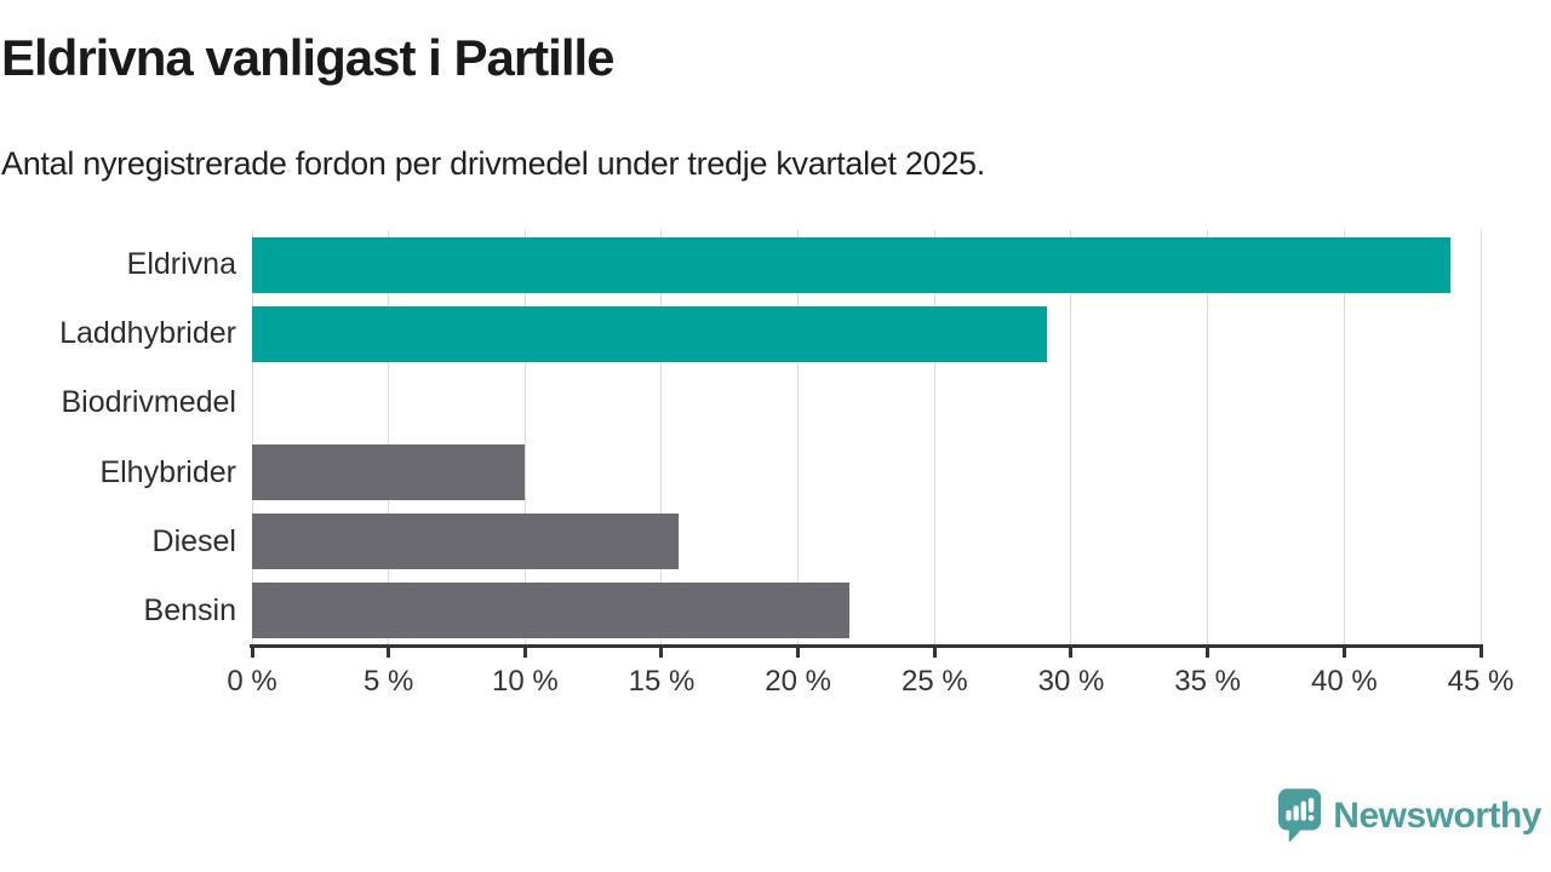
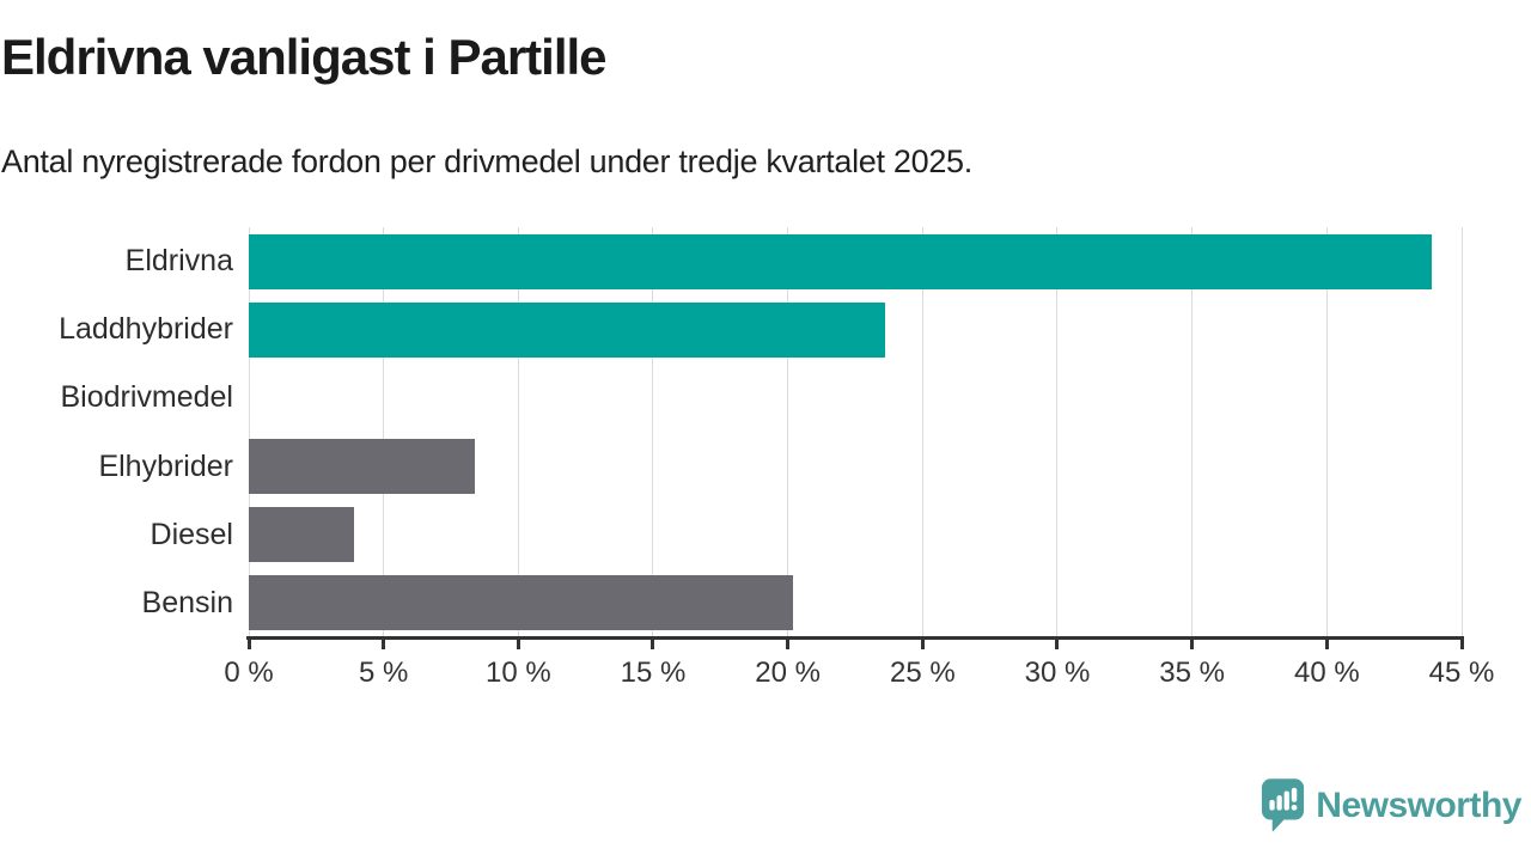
Laddhybrider: 29.1% -> 23.6%
Elhybrider: 10.0% -> 8.4%
Diesel: 15.6% -> 3.9%
Bensin: 21.9% -> 20.2%
